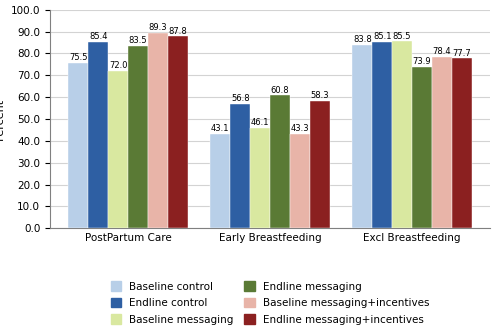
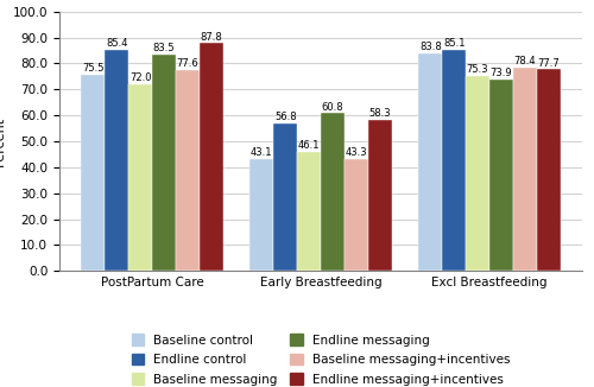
Baseline messaging+incentives/PostPartum Care: 89.3 -> 77.6
Baseline messaging/Excl Breastfeeding: 85.5 -> 75.3
